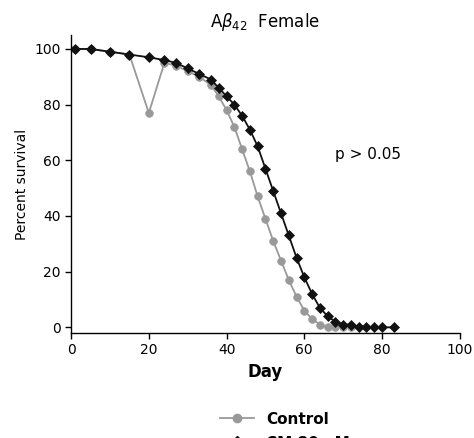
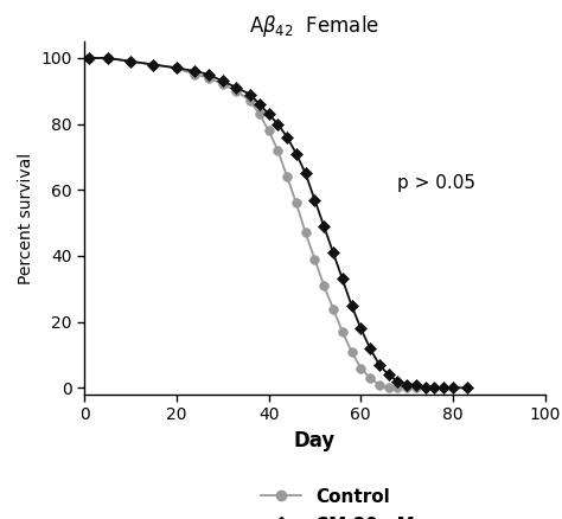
Control/20: 77 -> 97
